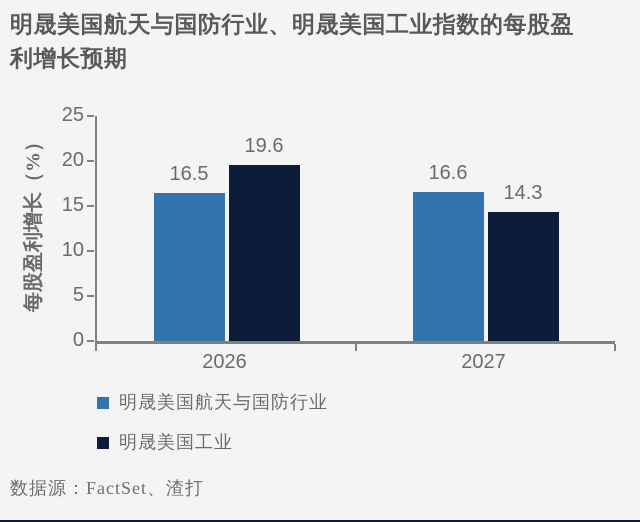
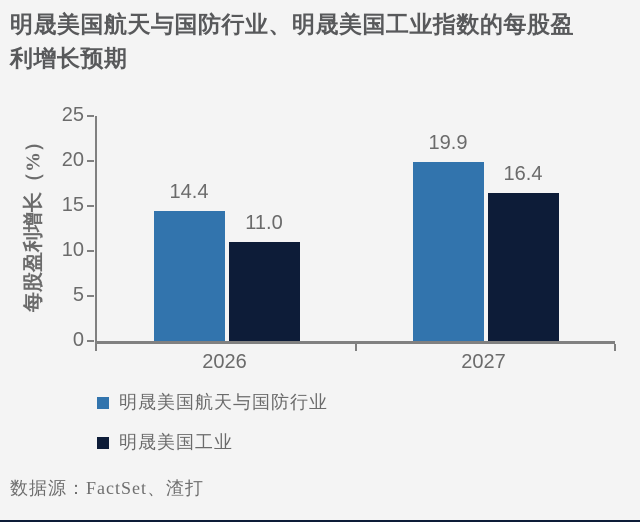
明晟美国航天与国防行业/2026: 16.5 -> 14.4
明晟美国工业/2026: 19.6 -> 11.0
明晟美国航天与国防行业/2027: 16.6 -> 19.9
明晟美国工业/2027: 14.3 -> 16.4
